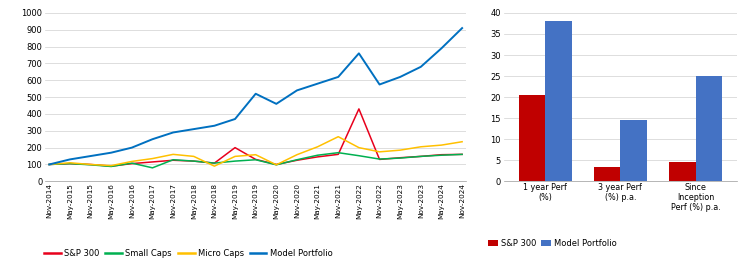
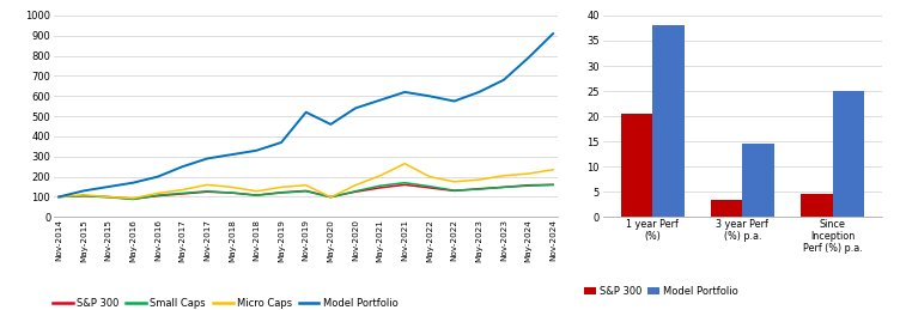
Small Caps/May-2017: 80 -> 120
Micro Caps/Nov-2018: 90 -> 130
S&P 300/May-2019: 200 -> 120
S&P 300/May-2022: 430 -> 140
Model Portfolio/May-2022: 760 -> 600
